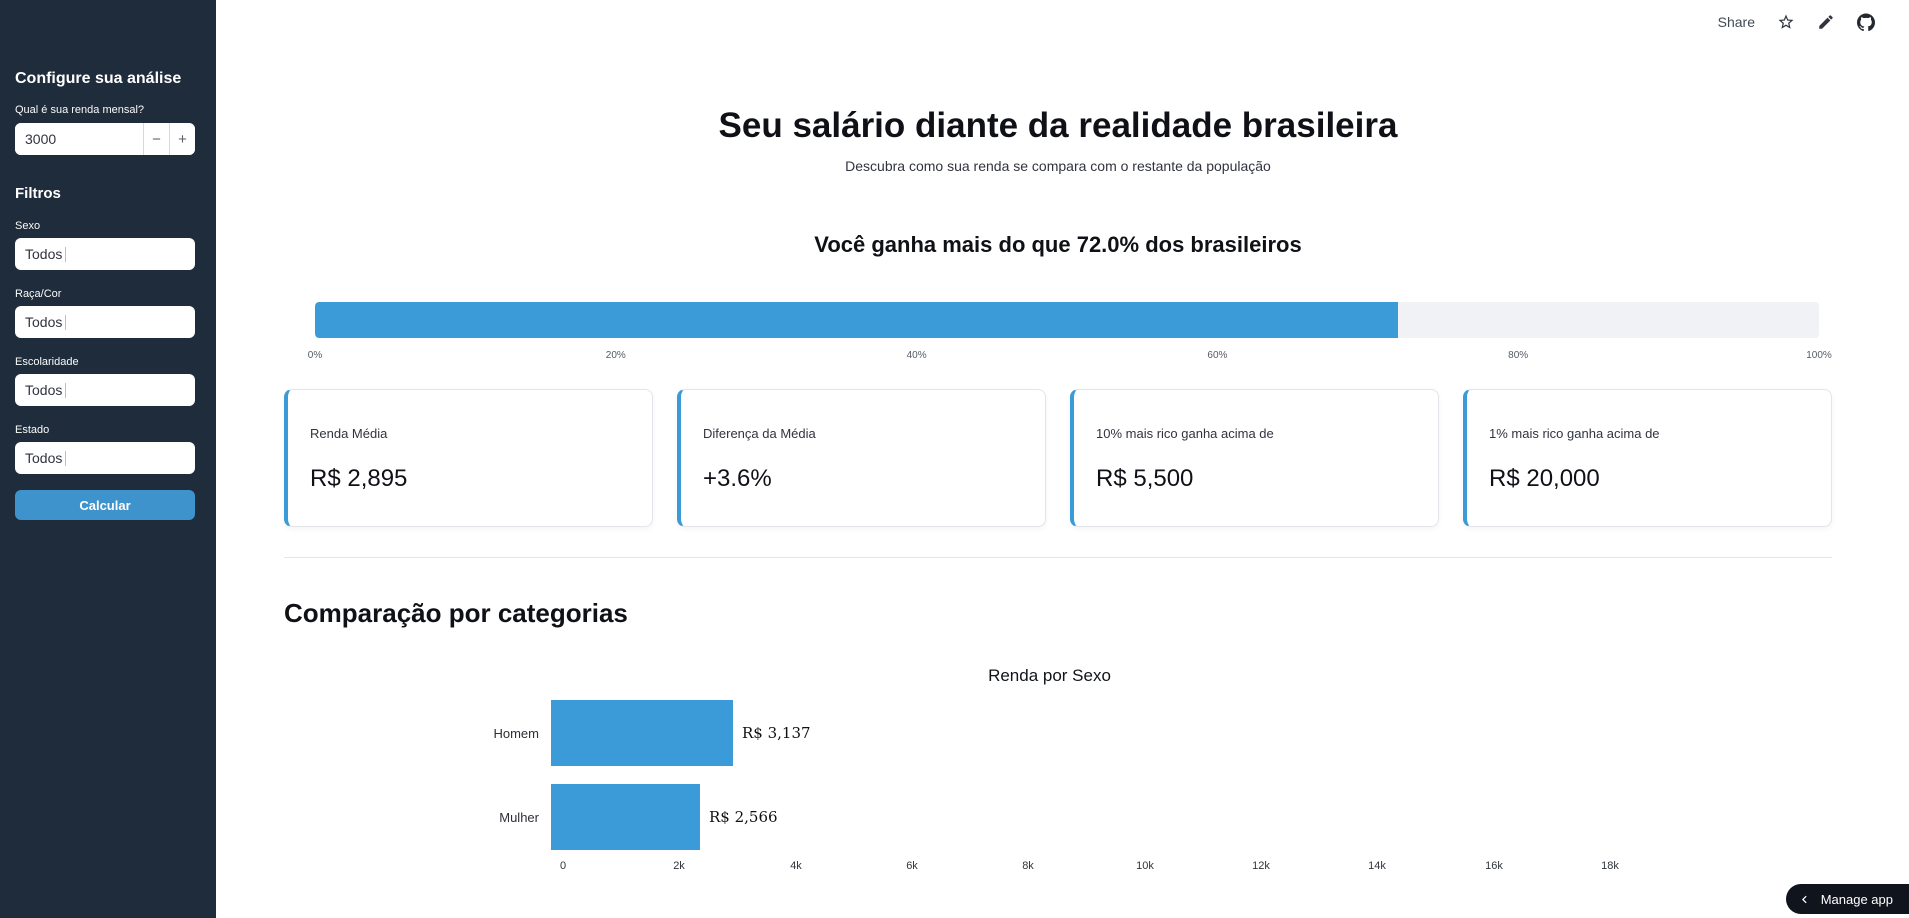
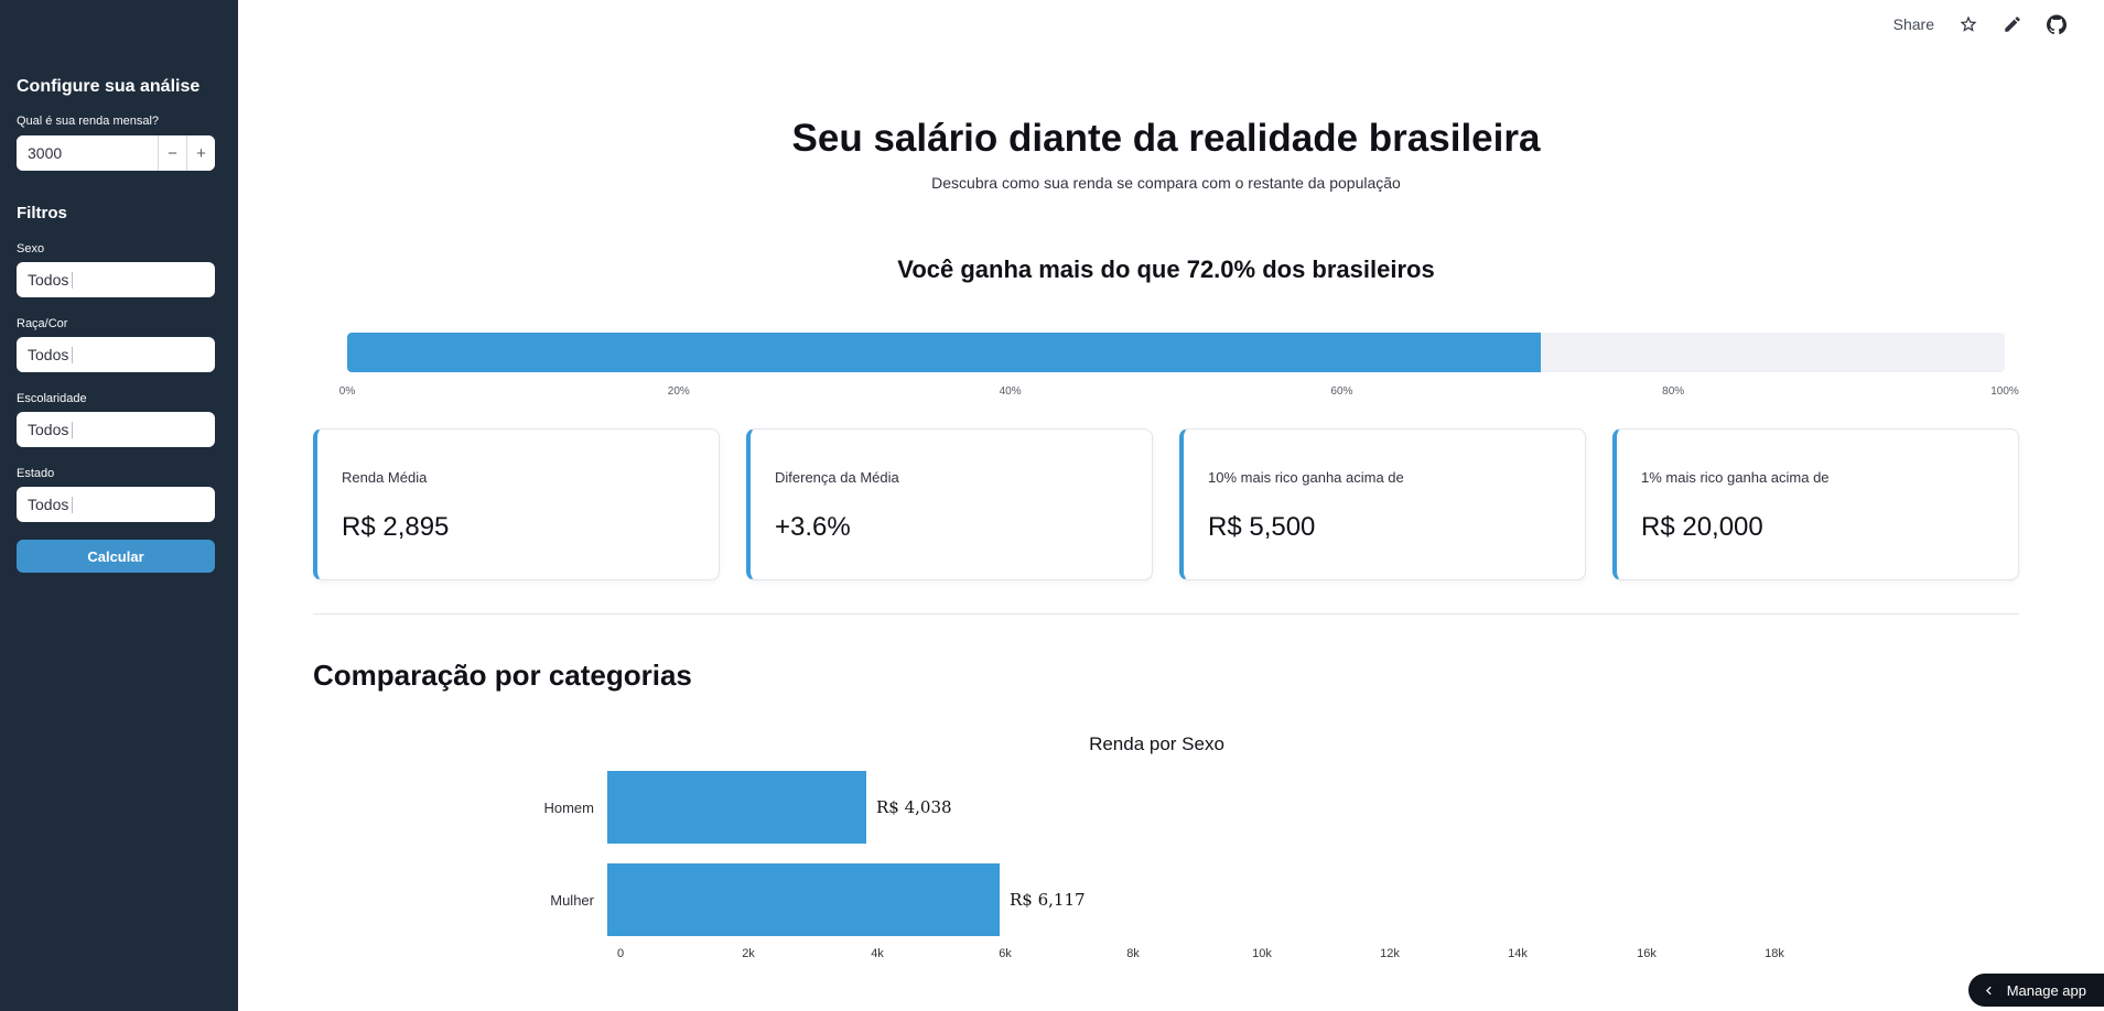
Homem: 3,137 -> 4,038
Mulher: 2,566 -> 6,117
